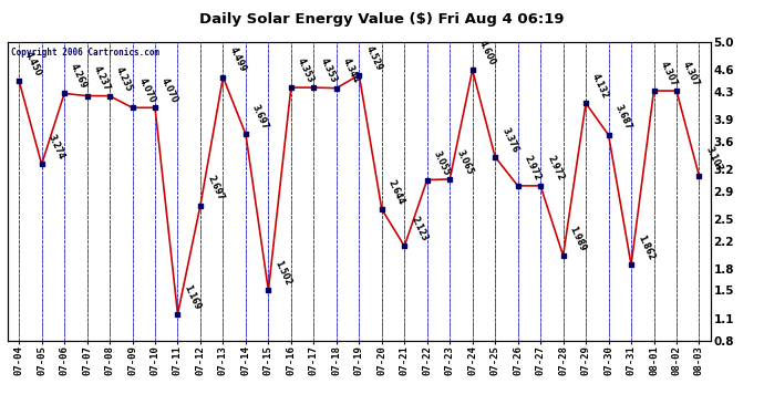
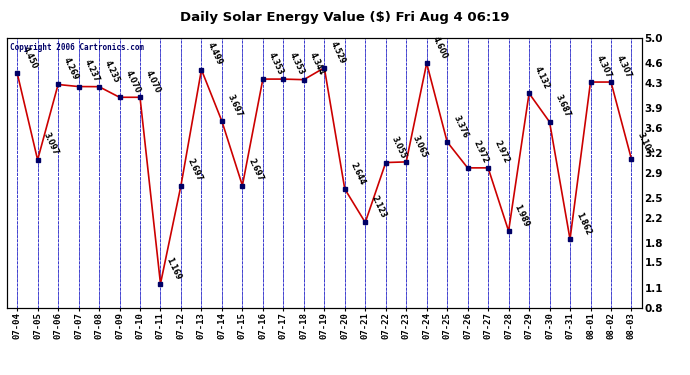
07-05: 3.274 -> 3.097
07-15: 1.502 -> 2.697
